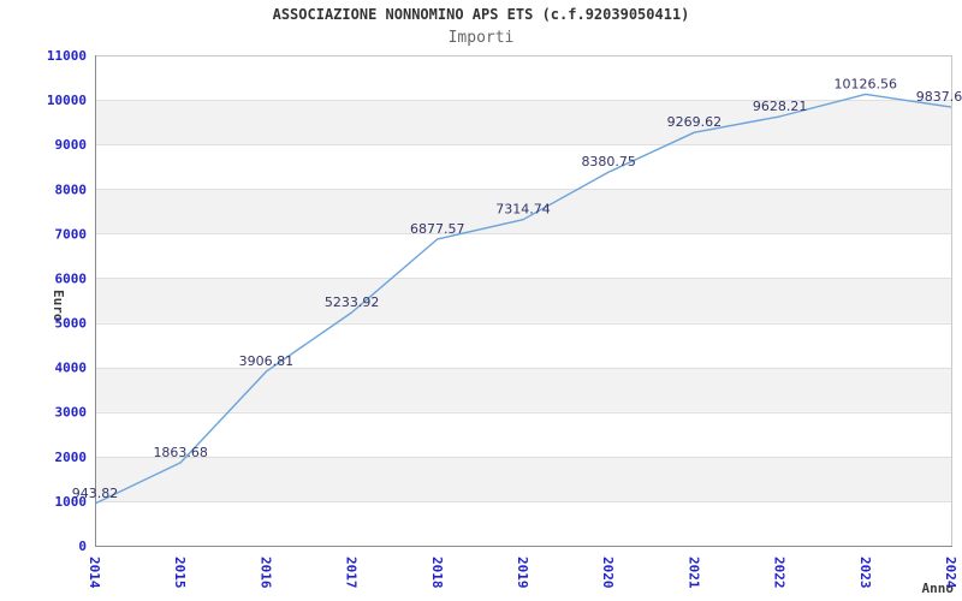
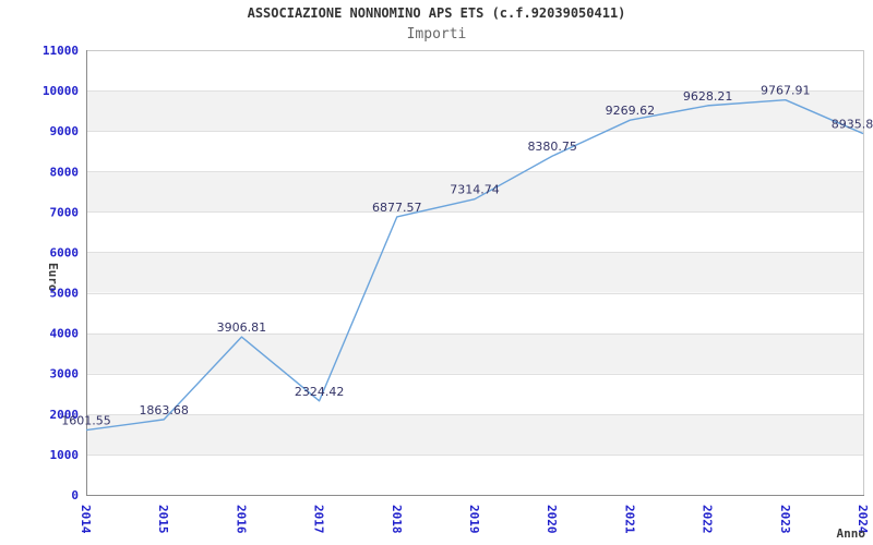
2014: 943.82 -> 1601.55
2017: 5233.92 -> 2324.42
2023: 10126.56 -> 9767.91
2024: 9837.6 -> 8935.8
